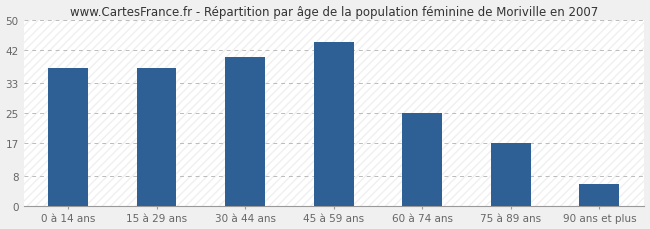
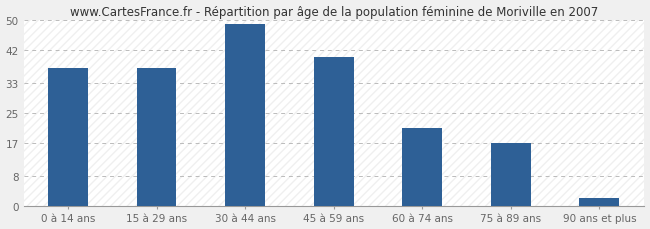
30 à 44 ans: 40 -> 49
45 à 59 ans: 44 -> 40
60 à 74 ans: 25 -> 21
90 ans et plus: 6 -> 2
